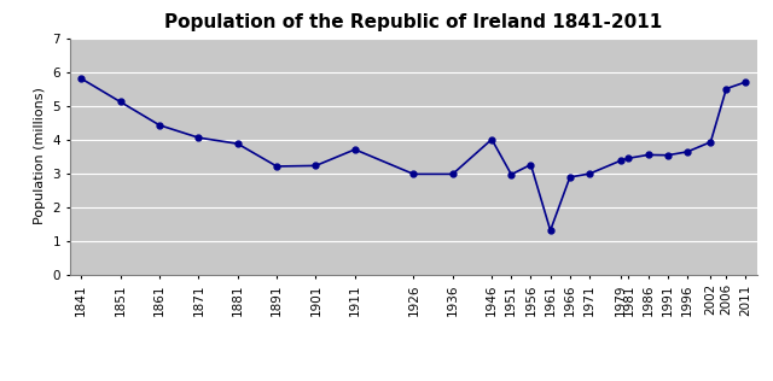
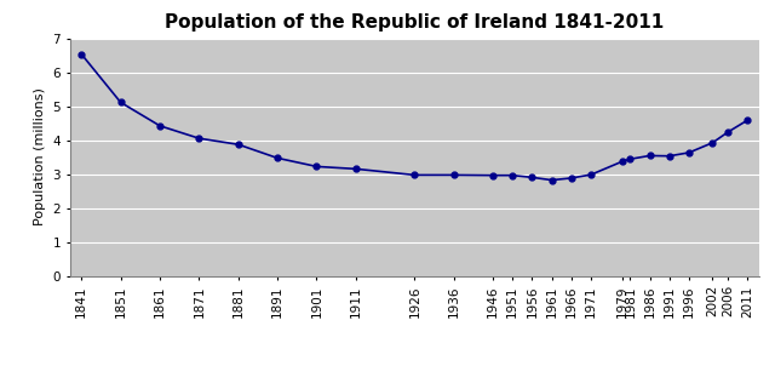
1841: 5.80 -> 6.53
1891: 3.20 -> 3.47
1911: 3.70 -> 3.15
1946: 4.00 -> 2.96
1956: 3.25 -> 2.90
1961: 1.30 -> 2.82
2006: 5.50 -> 4.24
2011: 5.70 -> 4.59
